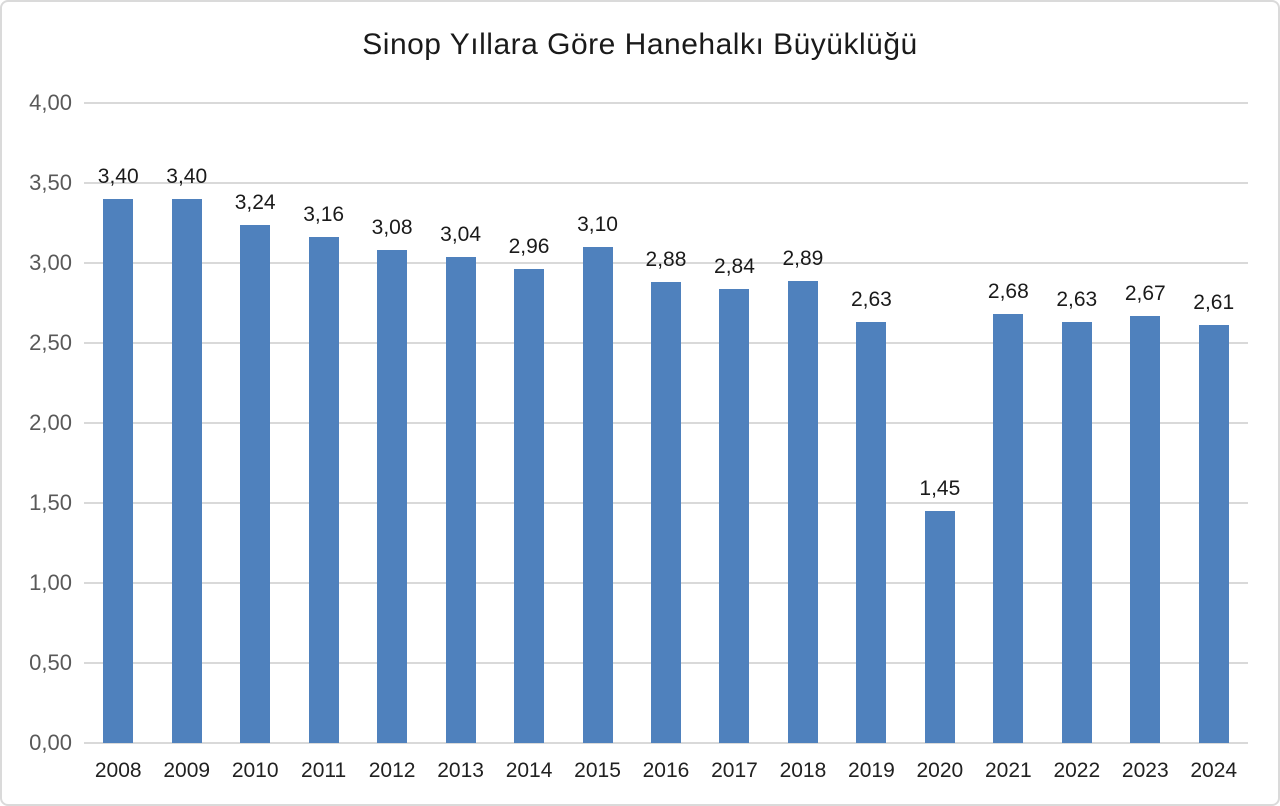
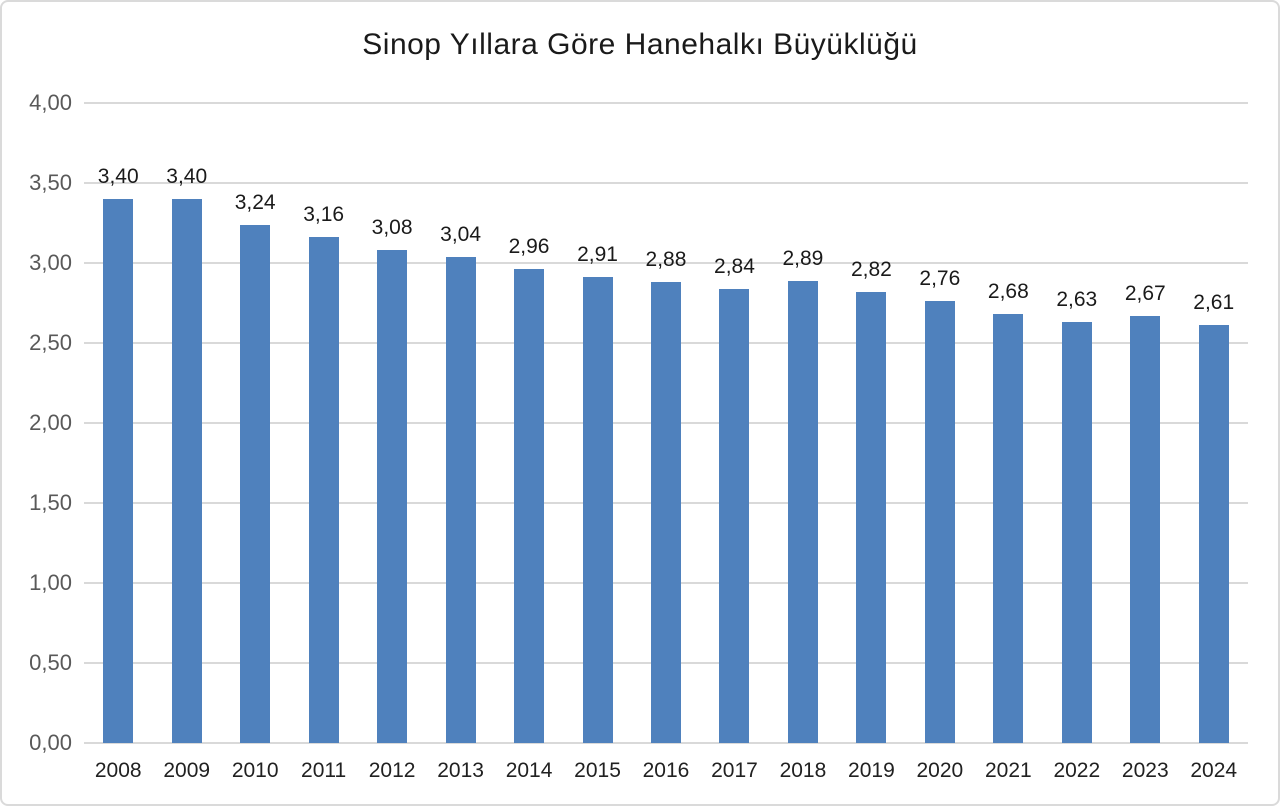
2015: 3,10 -> 2,91
2019: 2,63 -> 2,82
2020: 1,45 -> 2,76
